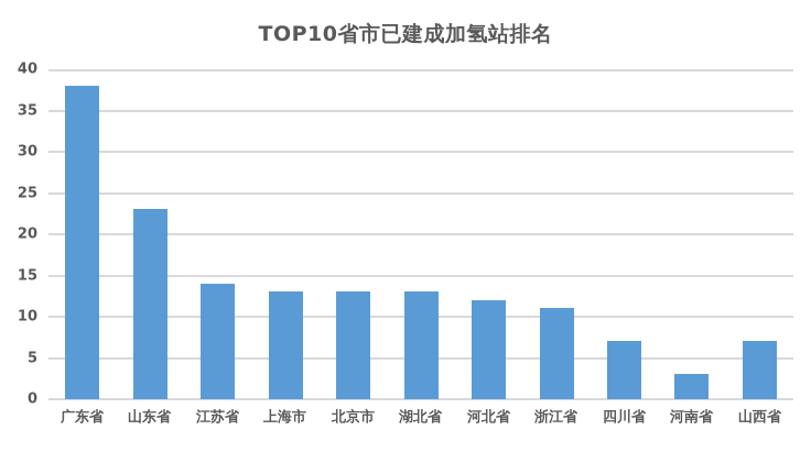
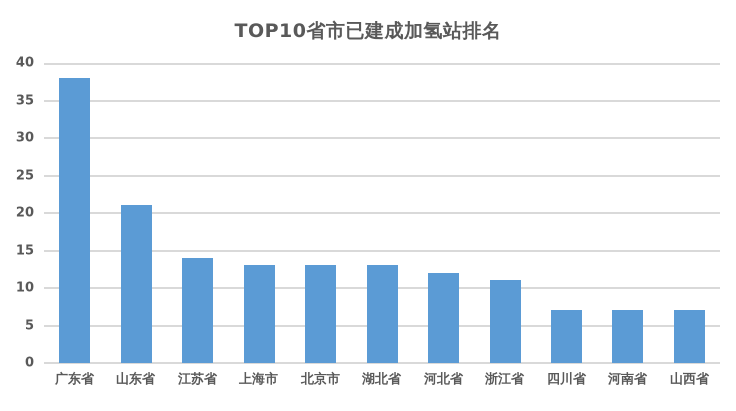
山东省: 23 -> 21
河南省: 3 -> 7
